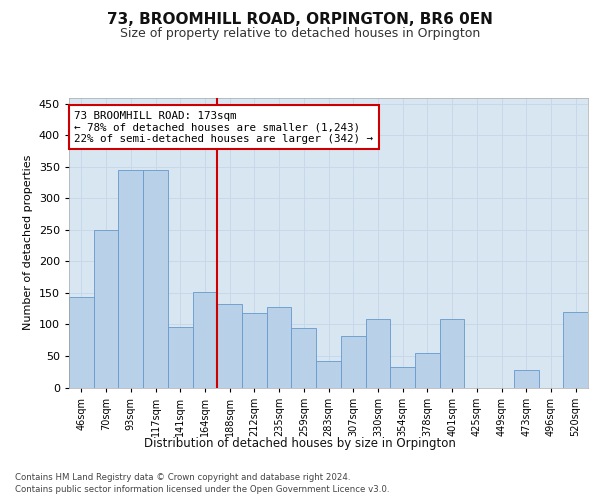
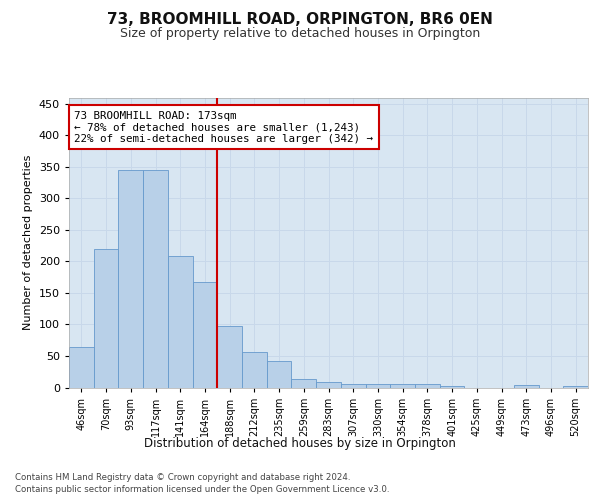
46sqm: 144 -> 65
70sqm: 250 -> 220
141sqm: 96 -> 208
164sqm: 152 -> 168
188sqm: 132 -> 97
212sqm: 118 -> 57
235sqm: 128 -> 42
259sqm: 94 -> 13
283sqm: 42 -> 8
307sqm: 82 -> 6
330sqm: 108 -> 6
354sqm: 32 -> 5
378sqm: 54 -> 5
401sqm: 108 -> 3
473sqm: 28 -> 4
520sqm: 120 -> 3
